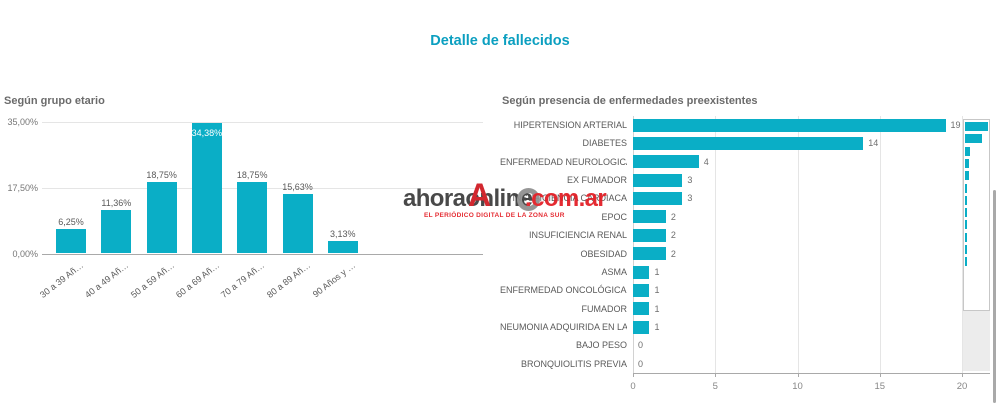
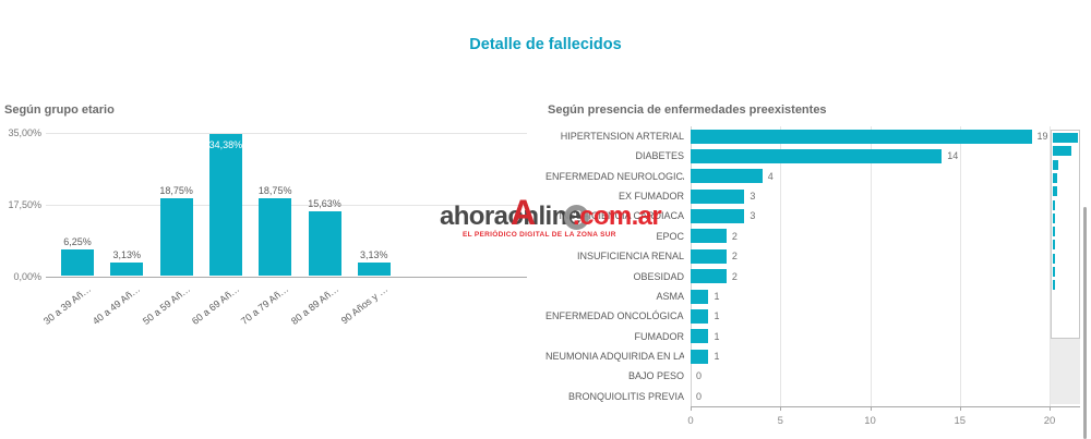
Según grupo etario/40 a 49 Añ…: 11,36% -> 3,13%
